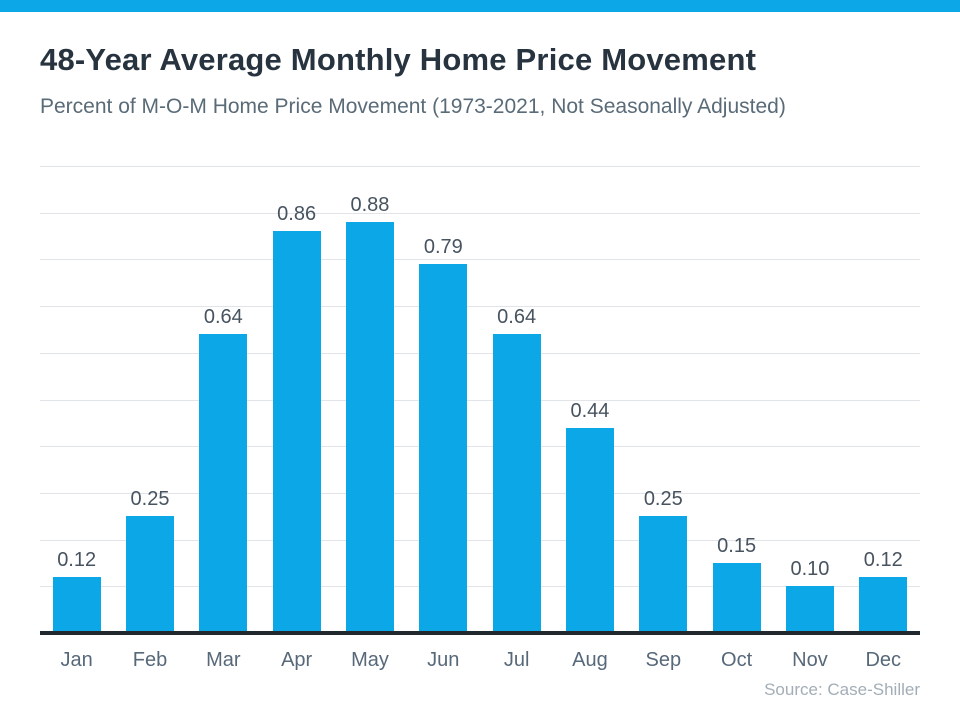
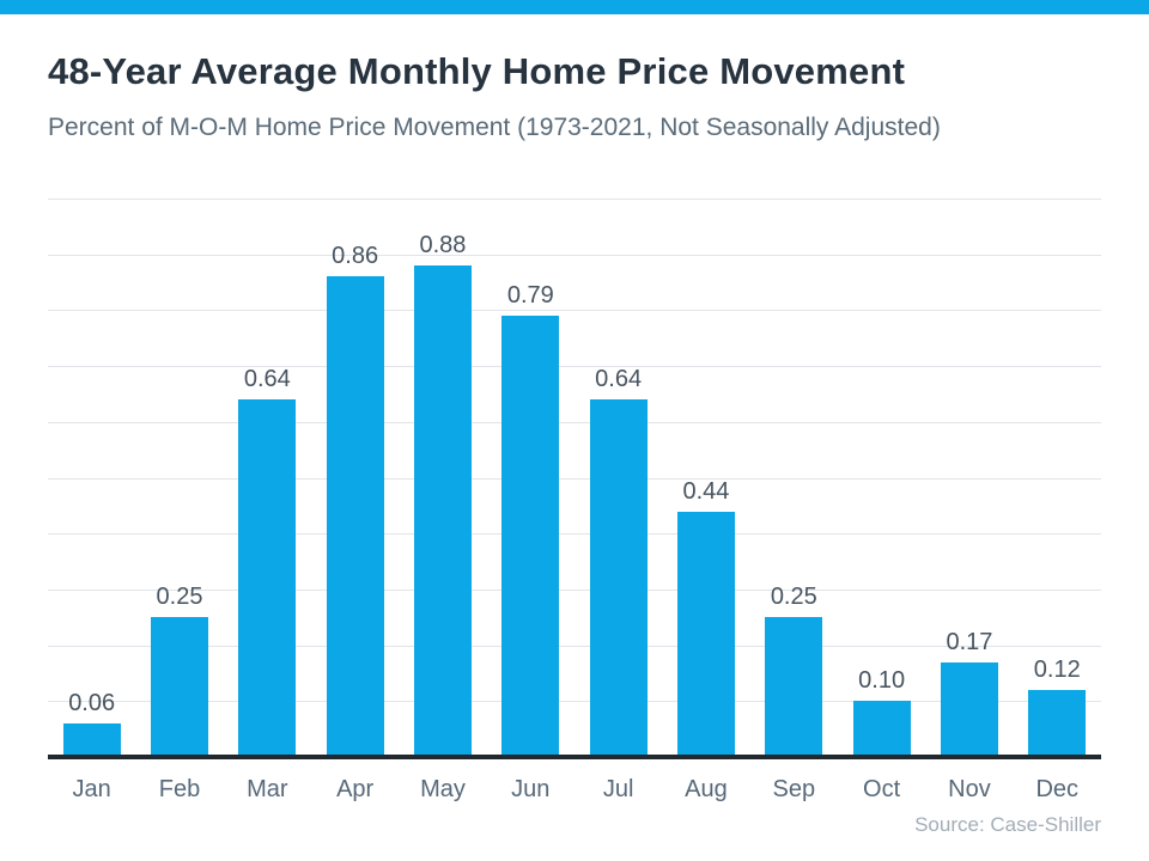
Jan: 0.12 -> 0.06
Oct: 0.15 -> 0.10
Nov: 0.10 -> 0.17
